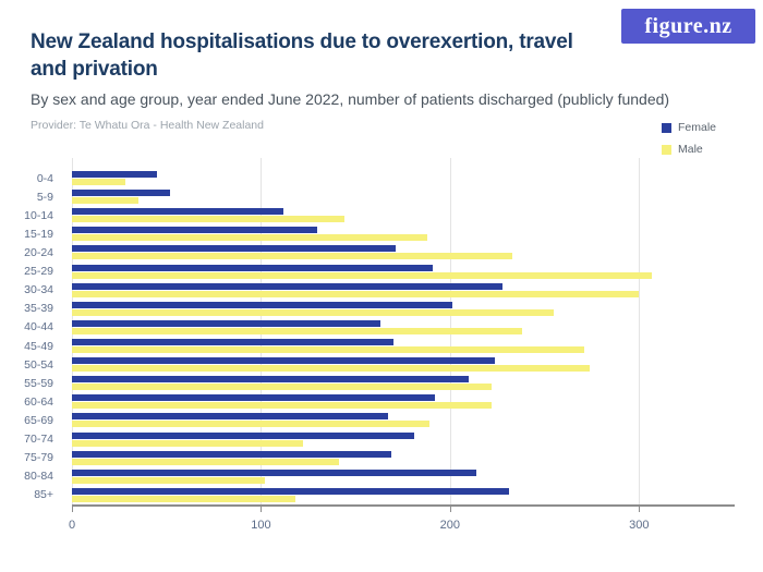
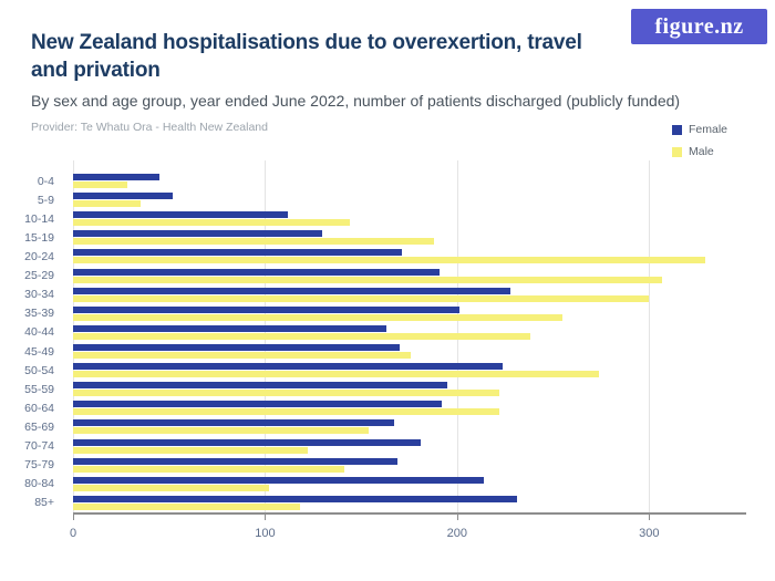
Male/20-24: 233 -> 329
Male/45-49: 271 -> 176
Female/55-59: 210 -> 195
Male/65-69: 189 -> 154
